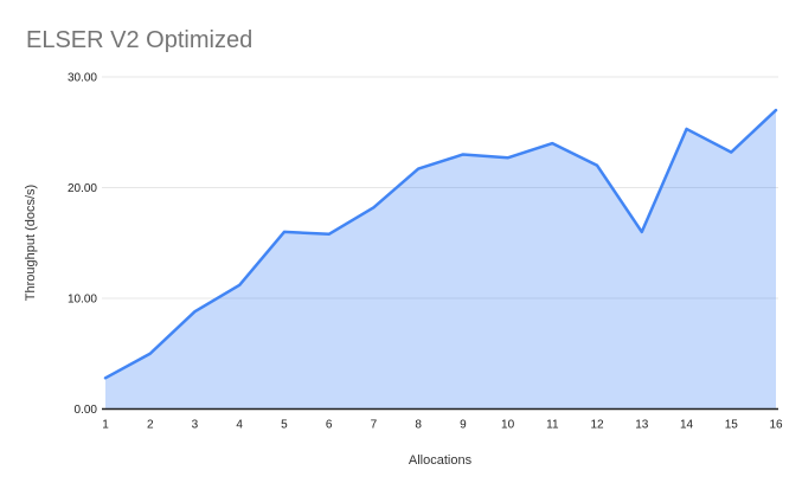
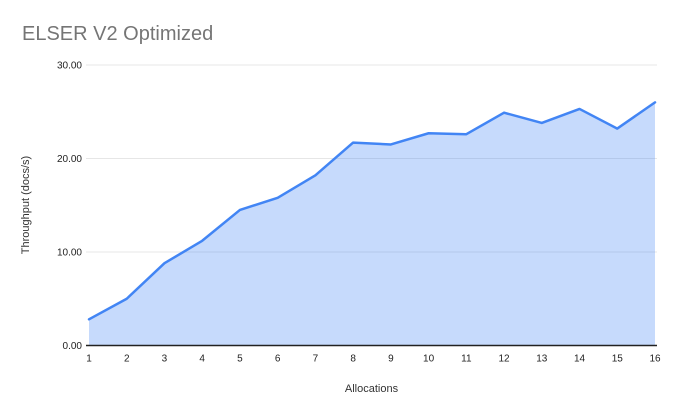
5: 16 -> 14
9: 23 -> 22
11: 24 -> 23
12: 22 -> 25
13: 16 -> 24
16: 27 -> 26
